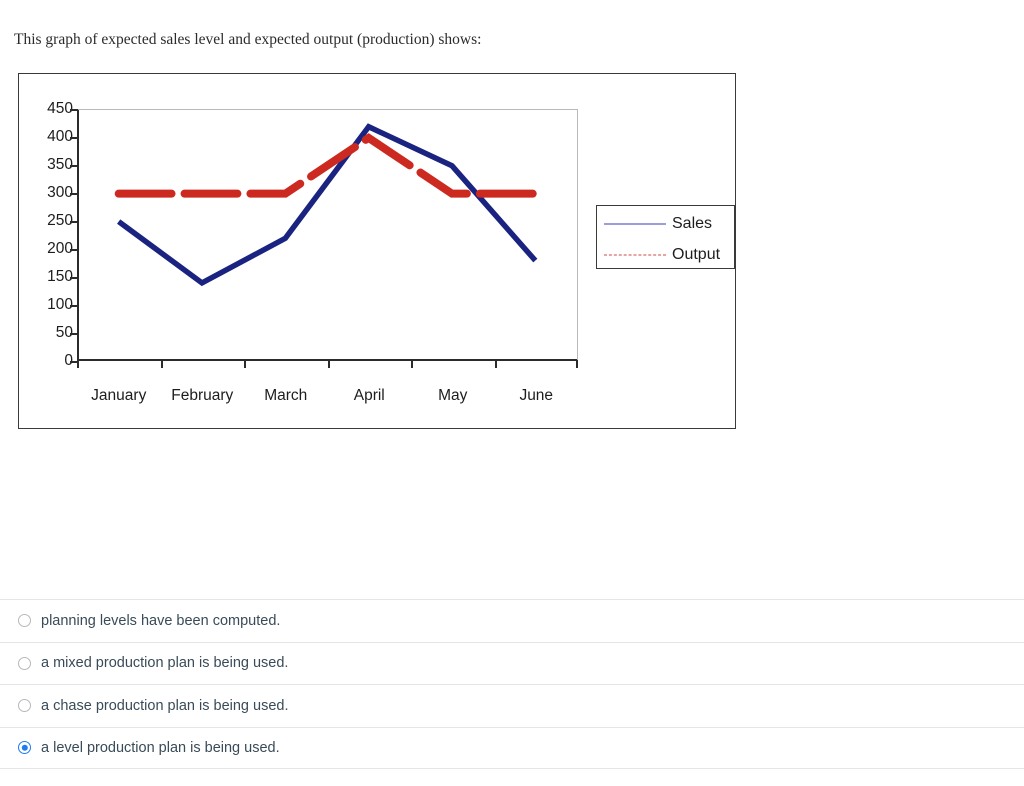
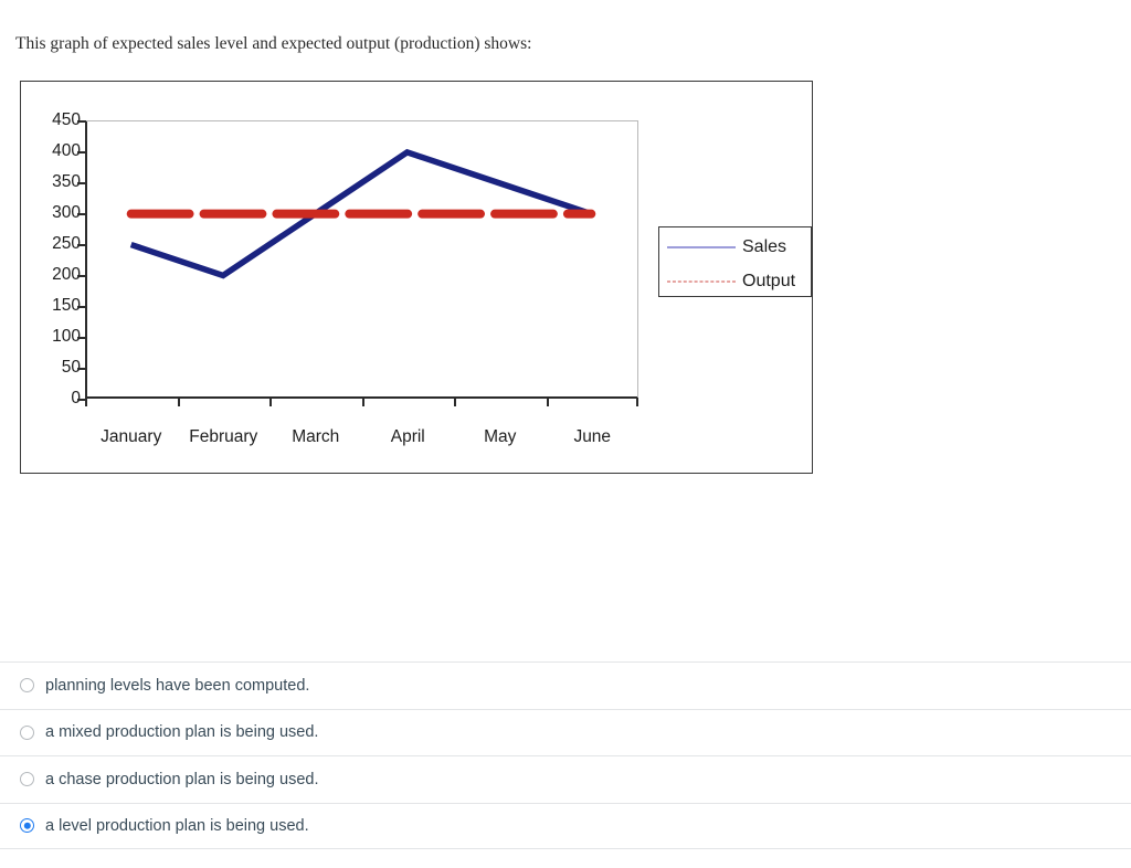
Sales/February: 140 -> 200
Sales/March: 220 -> 300
Sales/April: 420 -> 400
Output/April: 400 -> 300
Sales/June: 180 -> 300
